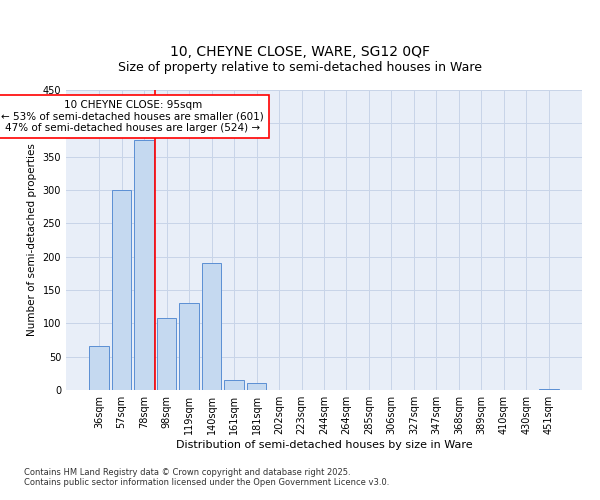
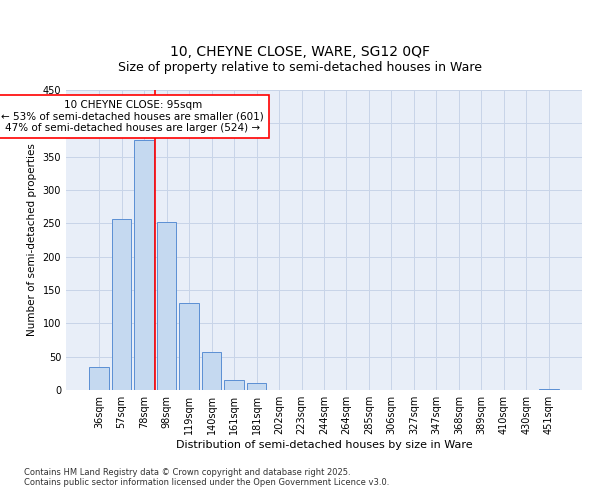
36sqm: 66 -> 35
57sqm: 300 -> 257
98sqm: 108 -> 252
140sqm: 190 -> 57
